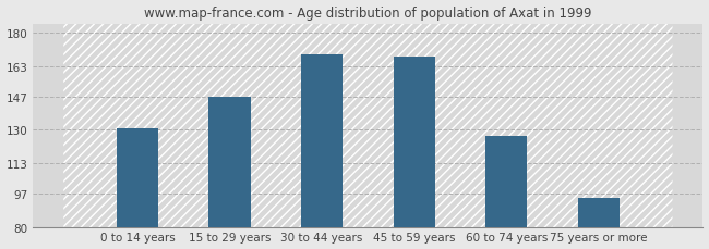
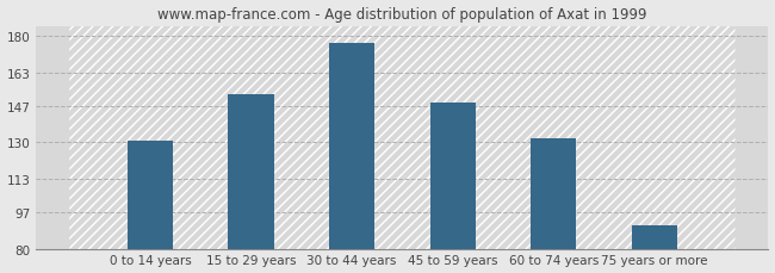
15 to 29 years: 147 -> 153
30 to 44 years: 169 -> 177
45 to 59 years: 168 -> 149
60 to 74 years: 127 -> 132
75 years or more: 95 -> 91
